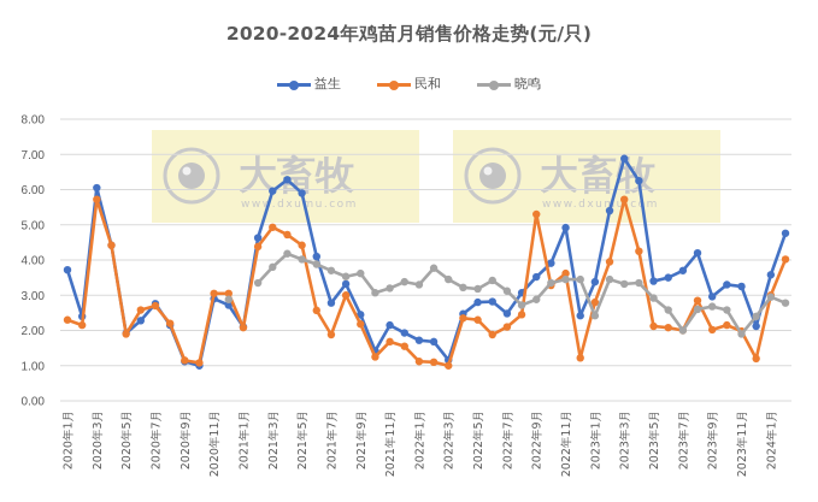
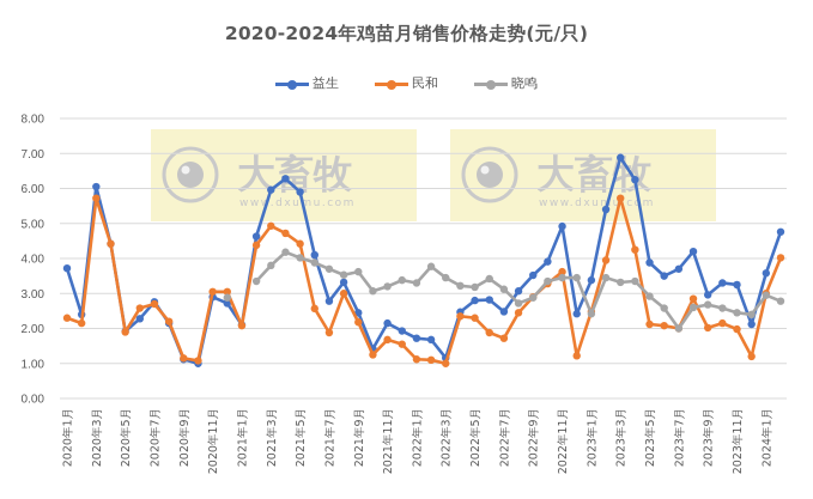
民和/2022年7月: 2.1 -> 1.7
民和/2022年9月: 5.3 -> 2.9
民和/2023年1月: 2.8 -> 2.5
益生/2023年5月: 3.4 -> 3.9
晓鸣/2023年11月: 1.9 -> 2.5
